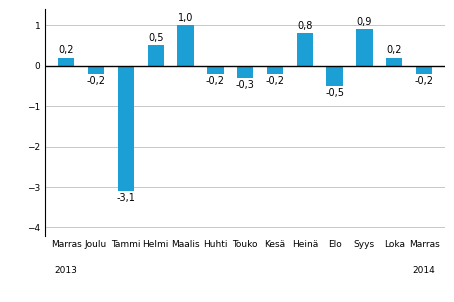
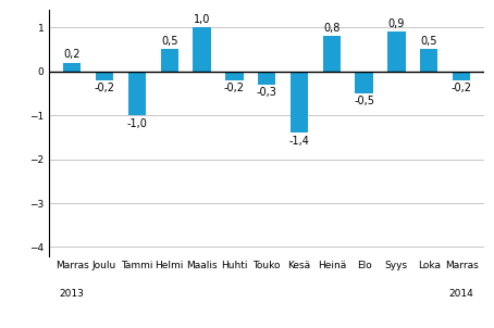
Tammi: -3,1 -> -1,0
Kesä: -0,2 -> -1,4
Loka: 0,2 -> 0,5
